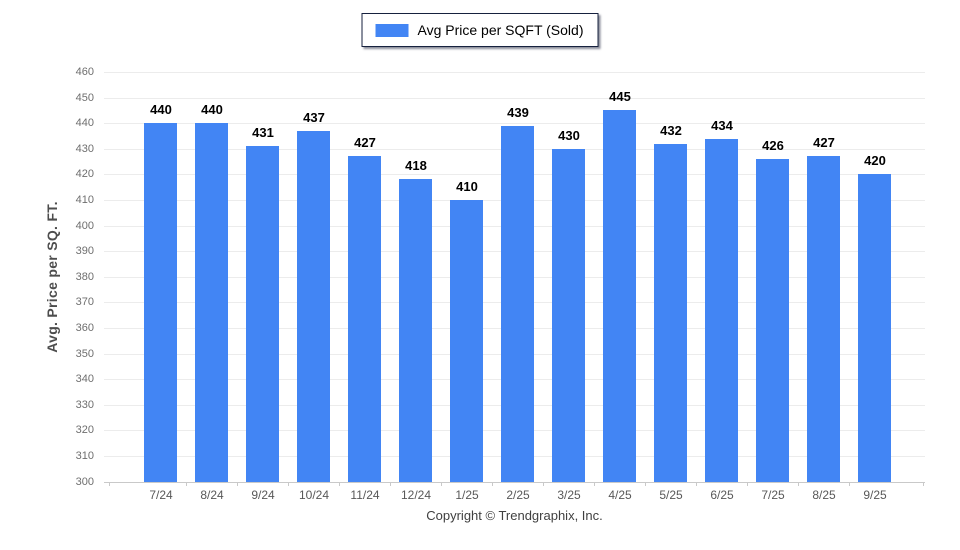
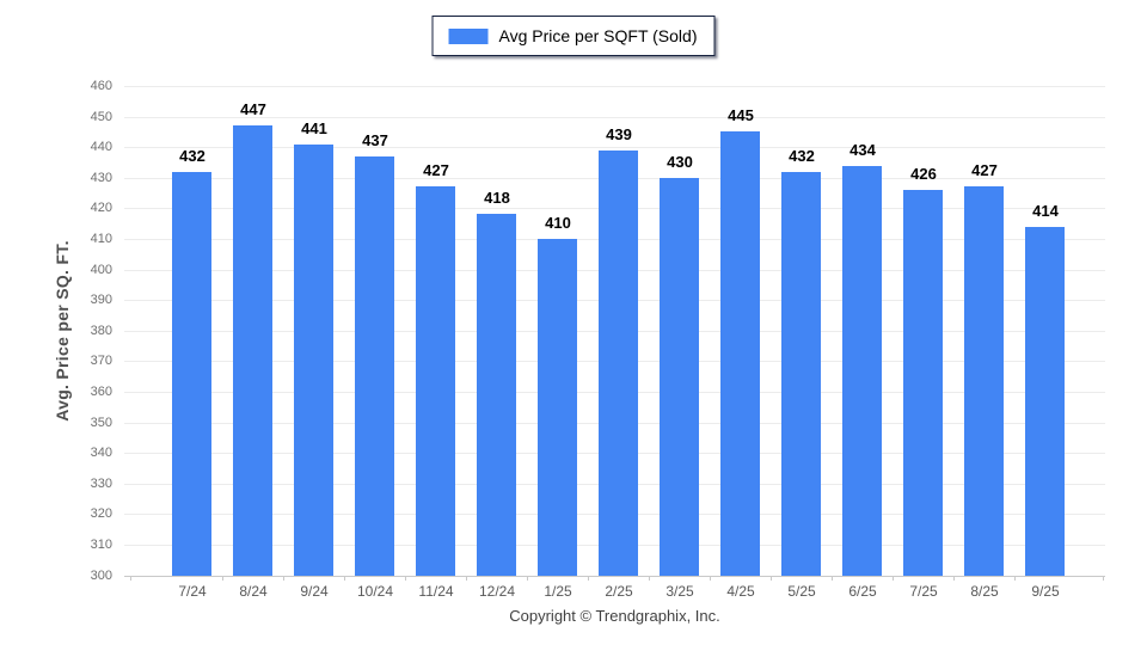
7/24: 440 -> 432
8/24: 440 -> 447
9/24: 431 -> 441
9/25: 420 -> 414
